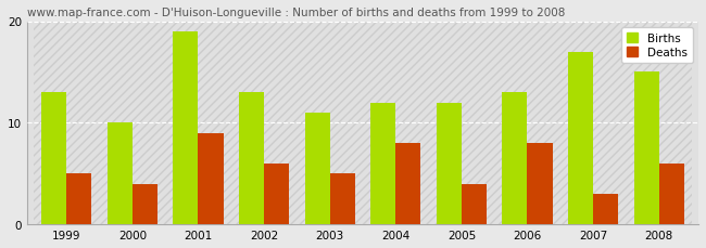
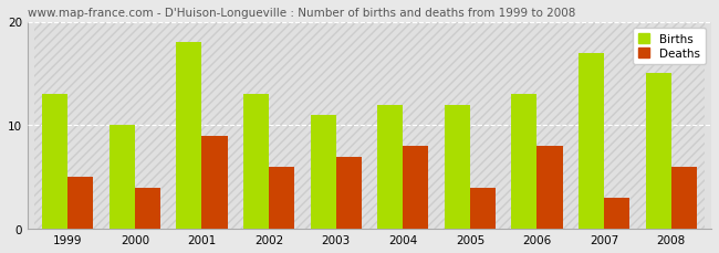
Births/2001: 19 -> 18
Deaths/2003: 5 -> 7
